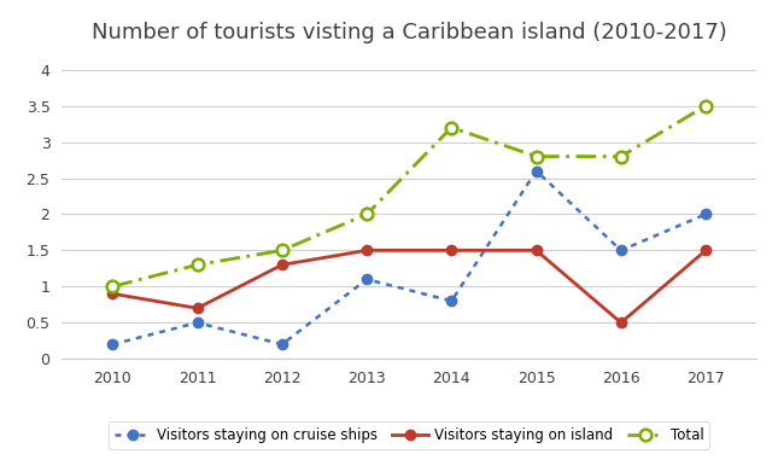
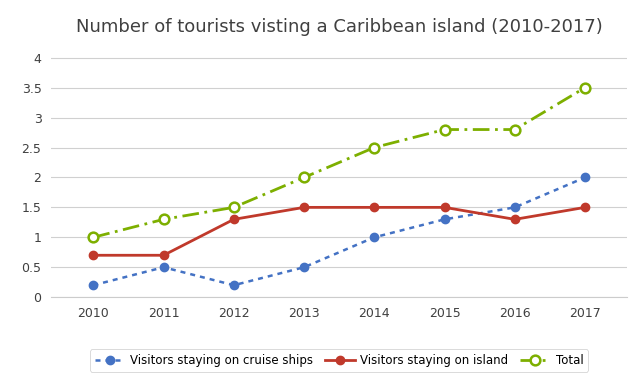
Visitors staying on island/2010: 0.9 -> 0.7
Visitors staying on cruise ships/2013: 1.1 -> 0.5
Visitors staying on cruise ships/2014: 0.8 -> 1.0
Total/2014: 3.2 -> 2.5
Visitors staying on cruise ships/2015: 2.6 -> 1.3
Visitors staying on island/2016: 0.5 -> 1.3
